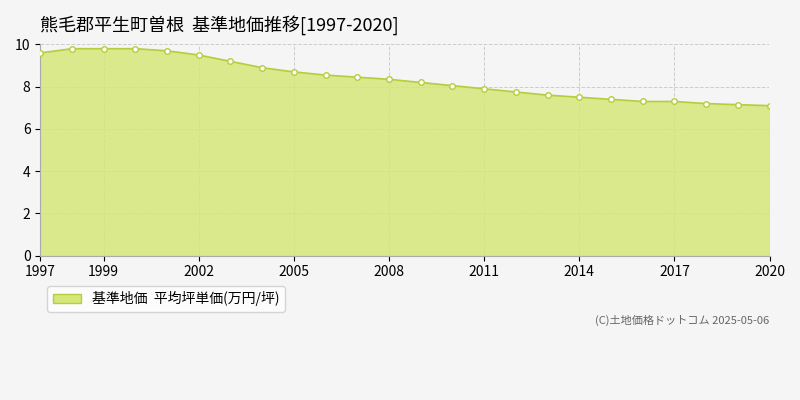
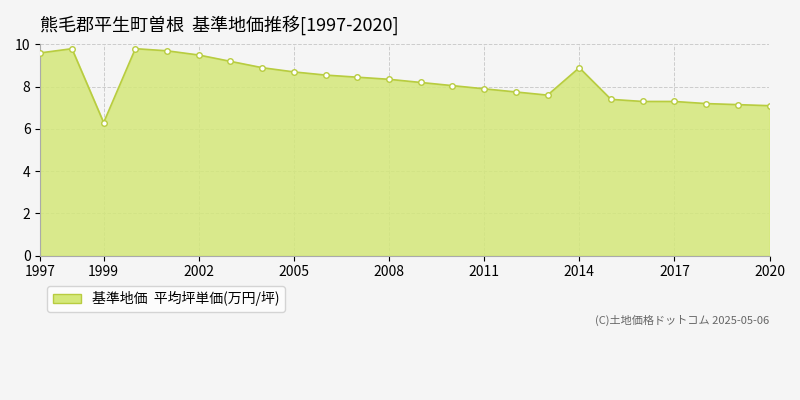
1999: 9.80 -> 6.30
2014: 7.50 -> 8.90
